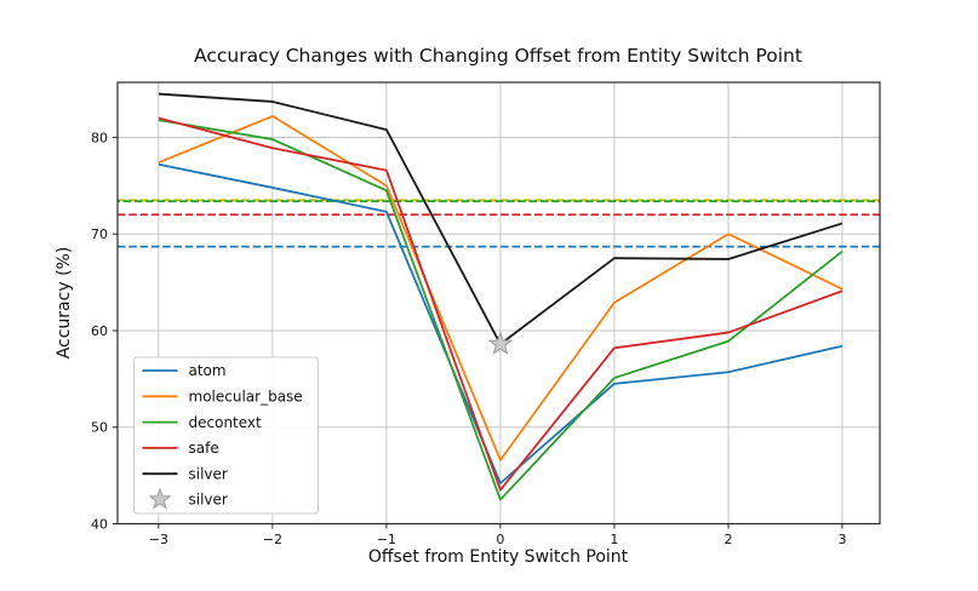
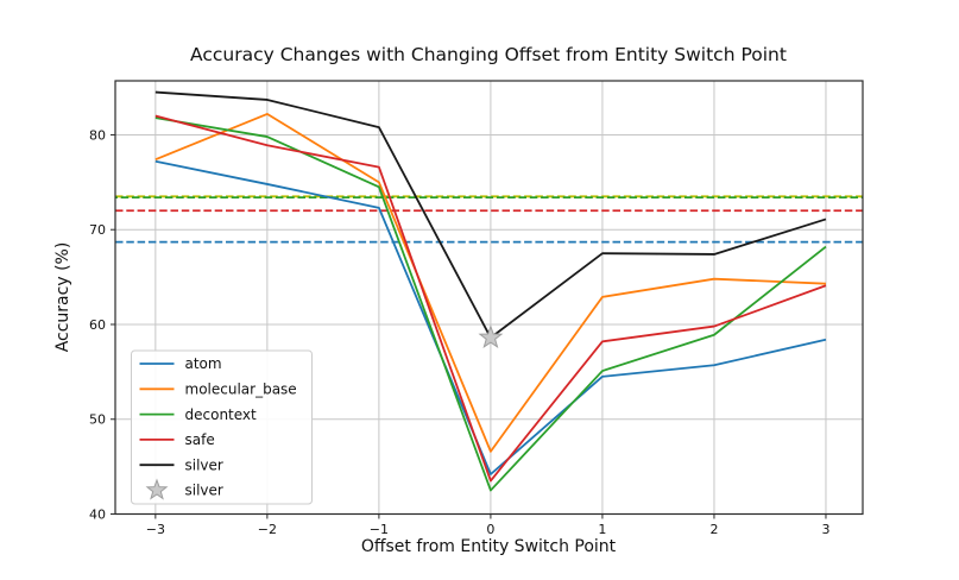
molecular_base/2: 70 -> 65
